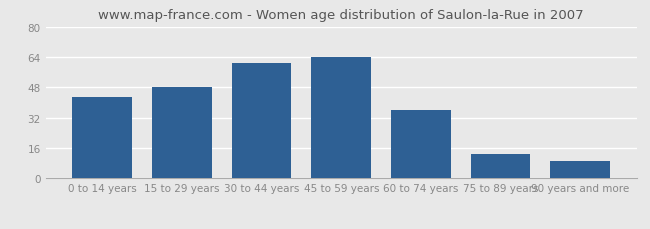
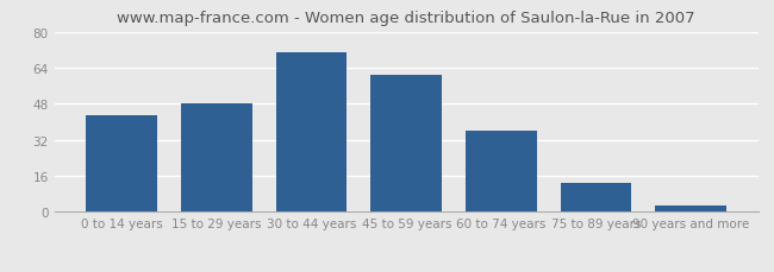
30 to 44 years: 61 -> 71
45 to 59 years: 64 -> 61
90 years and more: 9 -> 3
